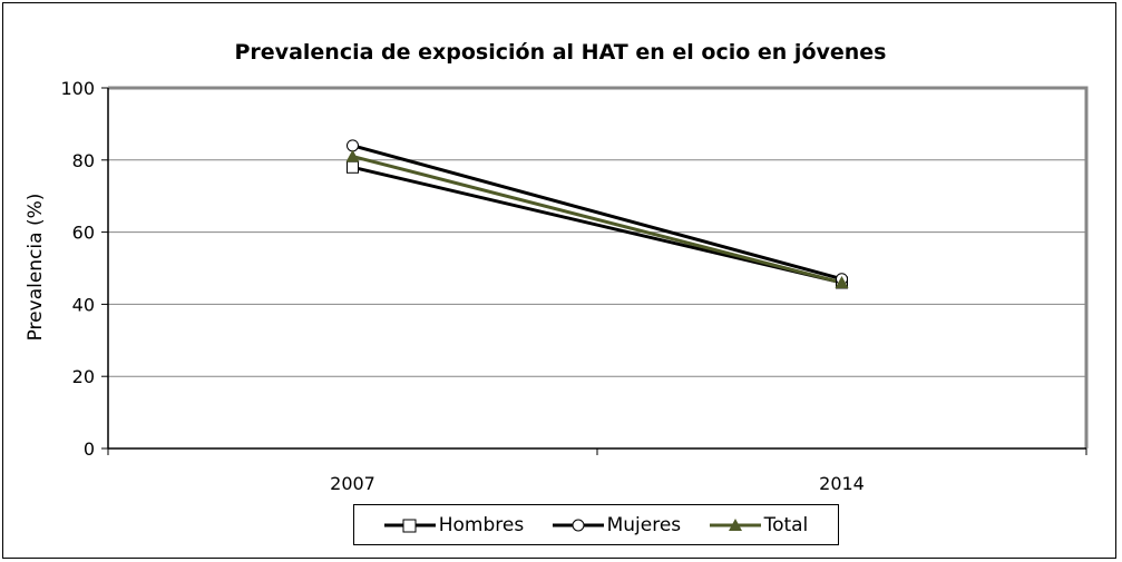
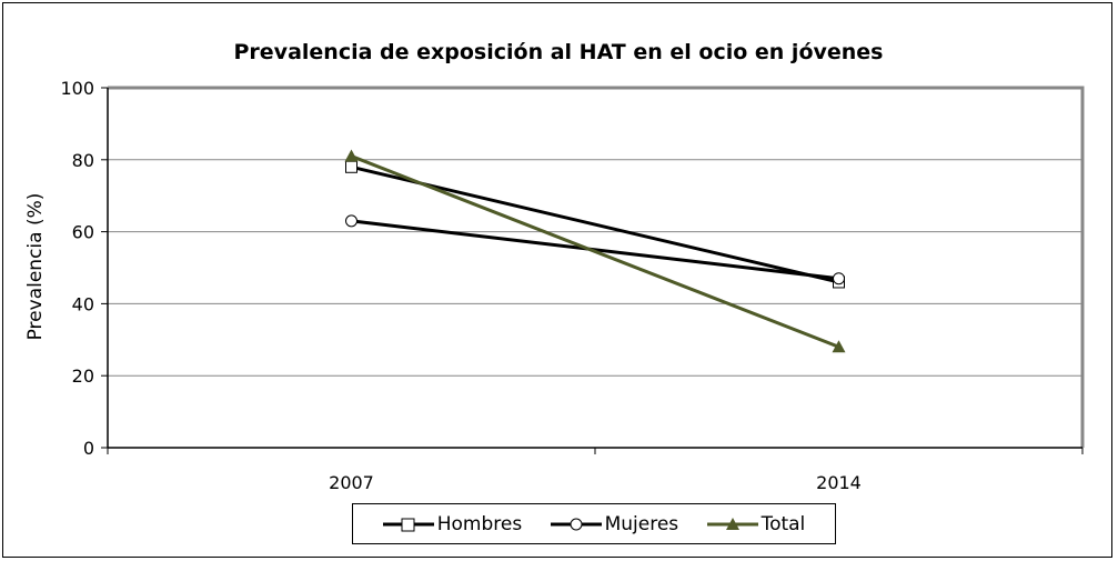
Mujeres/2007: 84 -> 63
Total/2014: 46 -> 28
